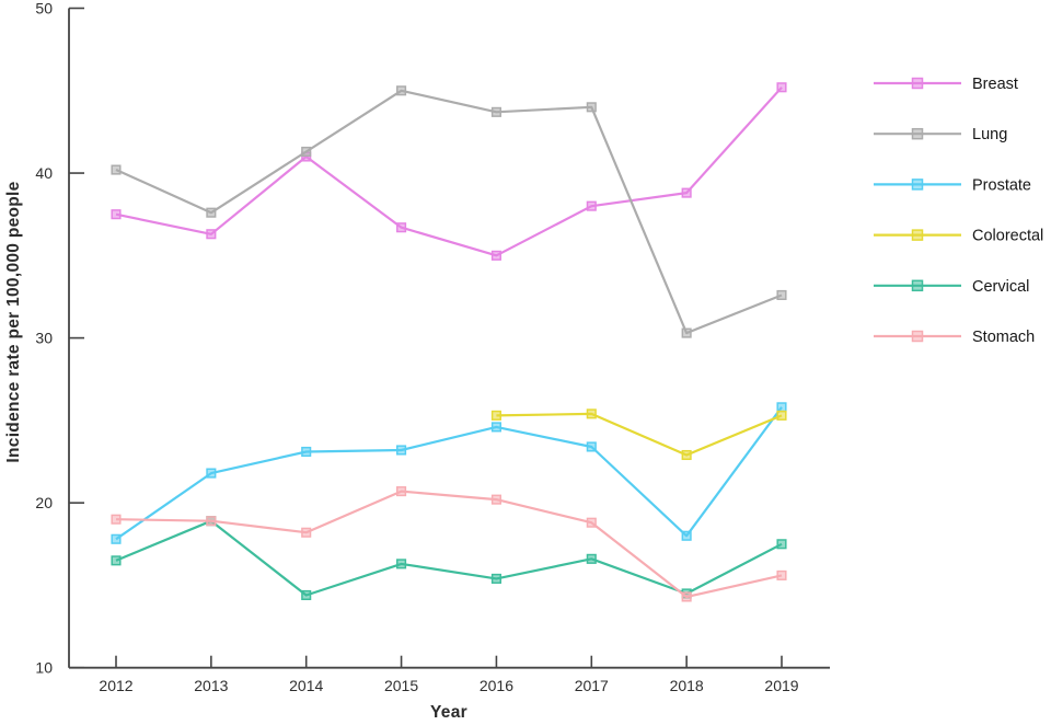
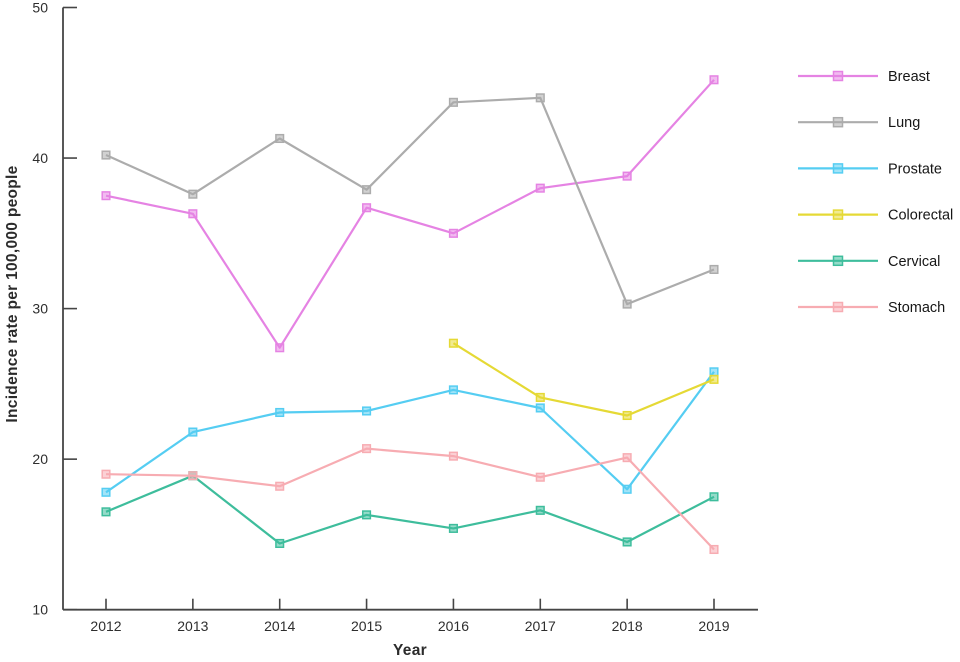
Breast/2014: 41.0 -> 27.4
Lung/2015: 45.0 -> 37.9
Colorectal/2016: 25.3 -> 27.7
Colorectal/2017: 25.4 -> 24.1
Stomach/2018: 14.3 -> 20.1
Stomach/2019: 15.6 -> 14.0
